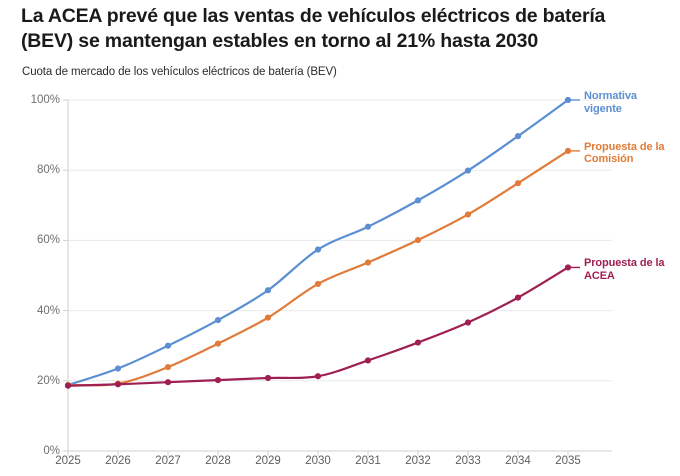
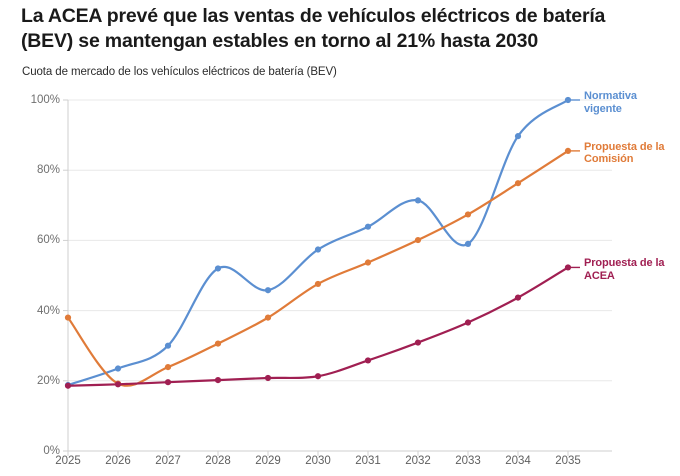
Propuesta de la Comisión/2025: 19% -> 38%
Normativa vigente/2028: 37% -> 52%
Normativa vigente/2033: 80% -> 59%
